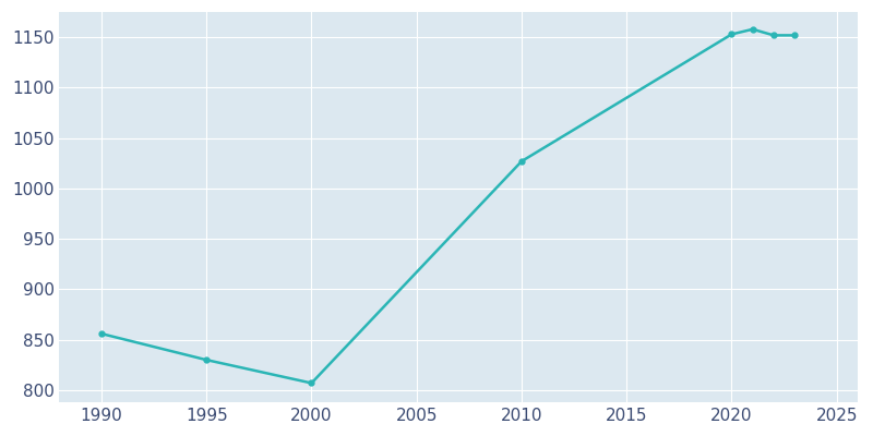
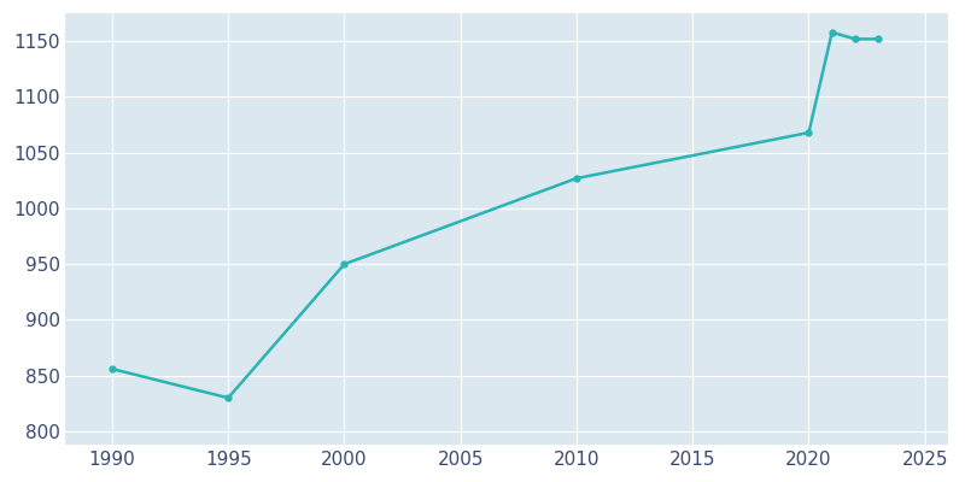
2000: 807 -> 950
2020: 1153 -> 1068
